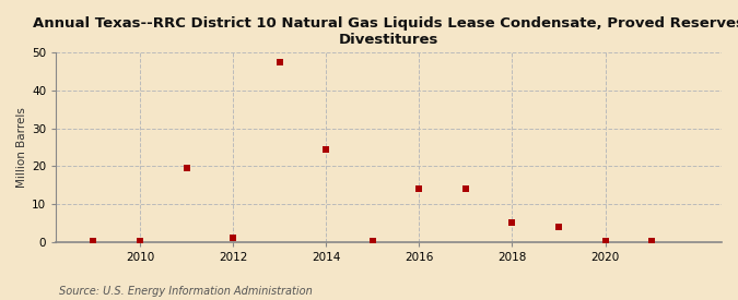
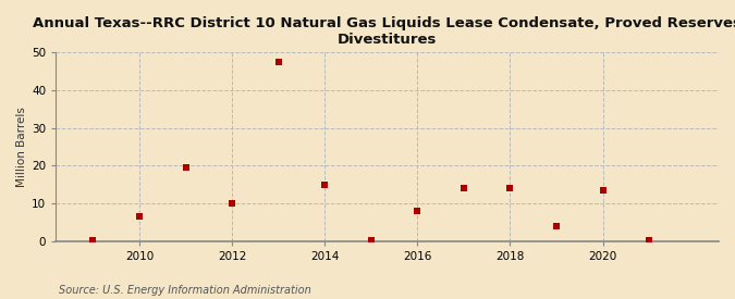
2010: 0.3 -> 6.5
2012: 1.0 -> 10.0
2014: 24.5 -> 15.0
2016: 14.0 -> 8.0
2018: 5.2 -> 14.0
2020: 0.3 -> 13.5
